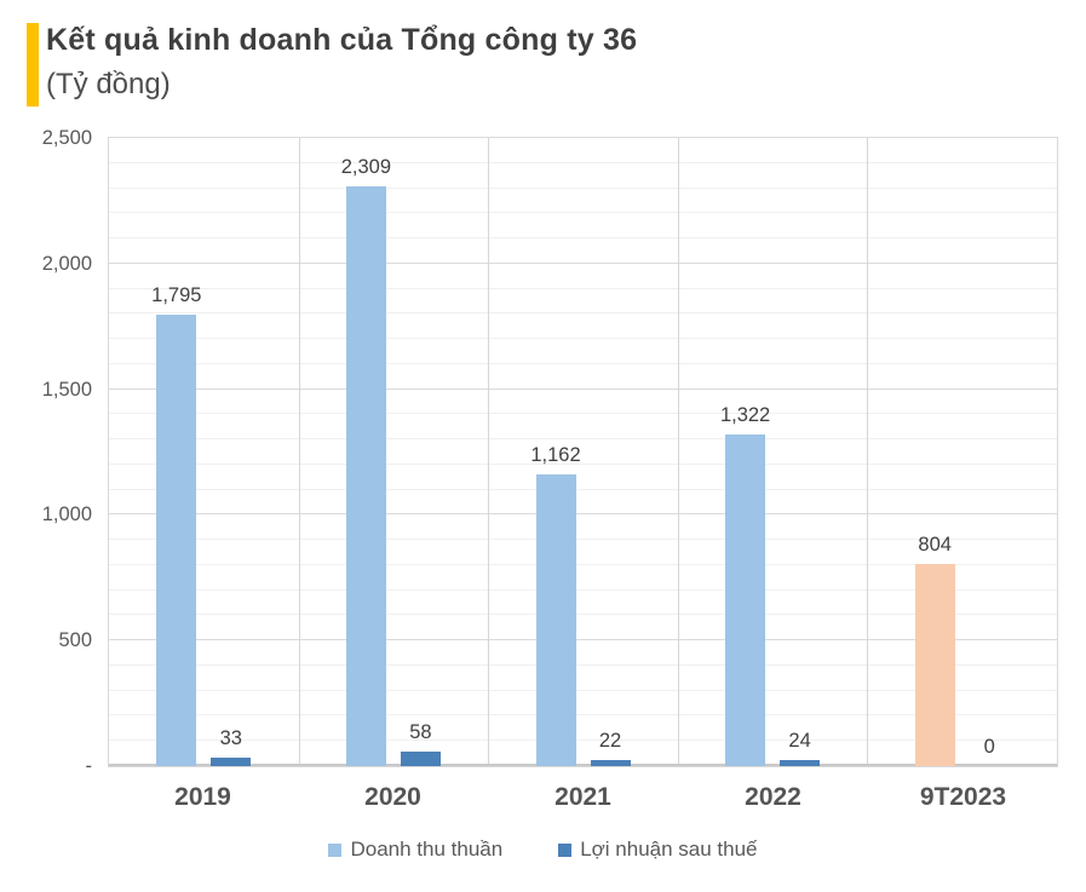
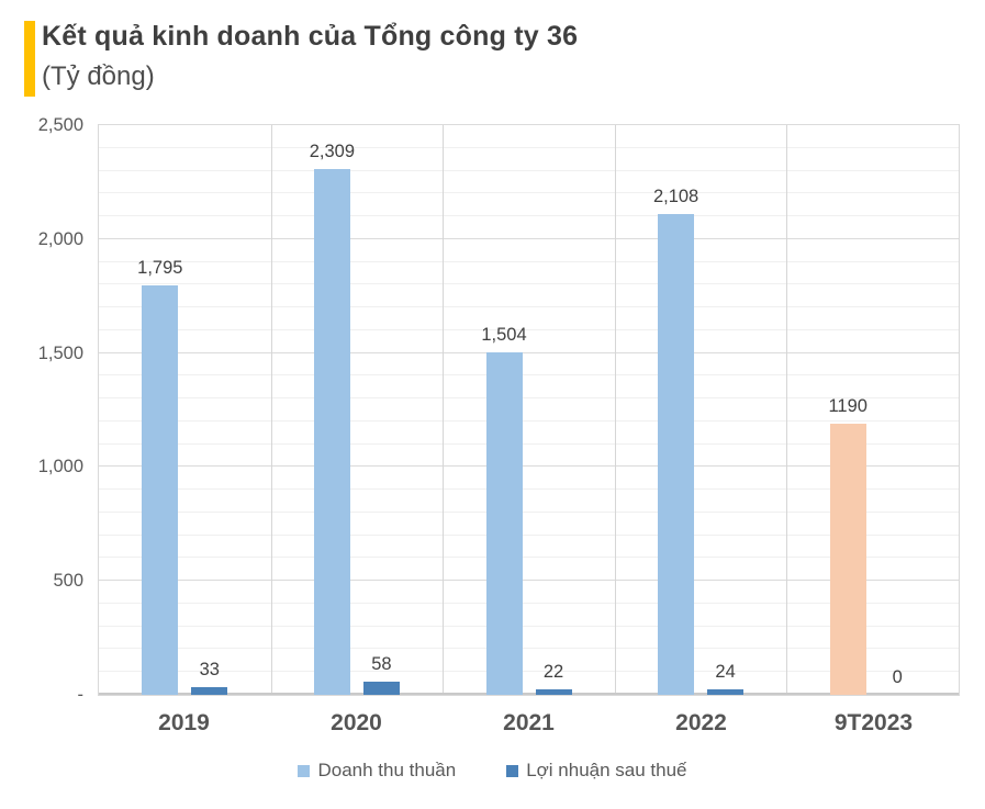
Doanh thu thuần/2021: 1,162 -> 1,504
Doanh thu thuần/2022: 1,322 -> 2,108
Doanh thu thuần/9T2023: 804 -> 1190
